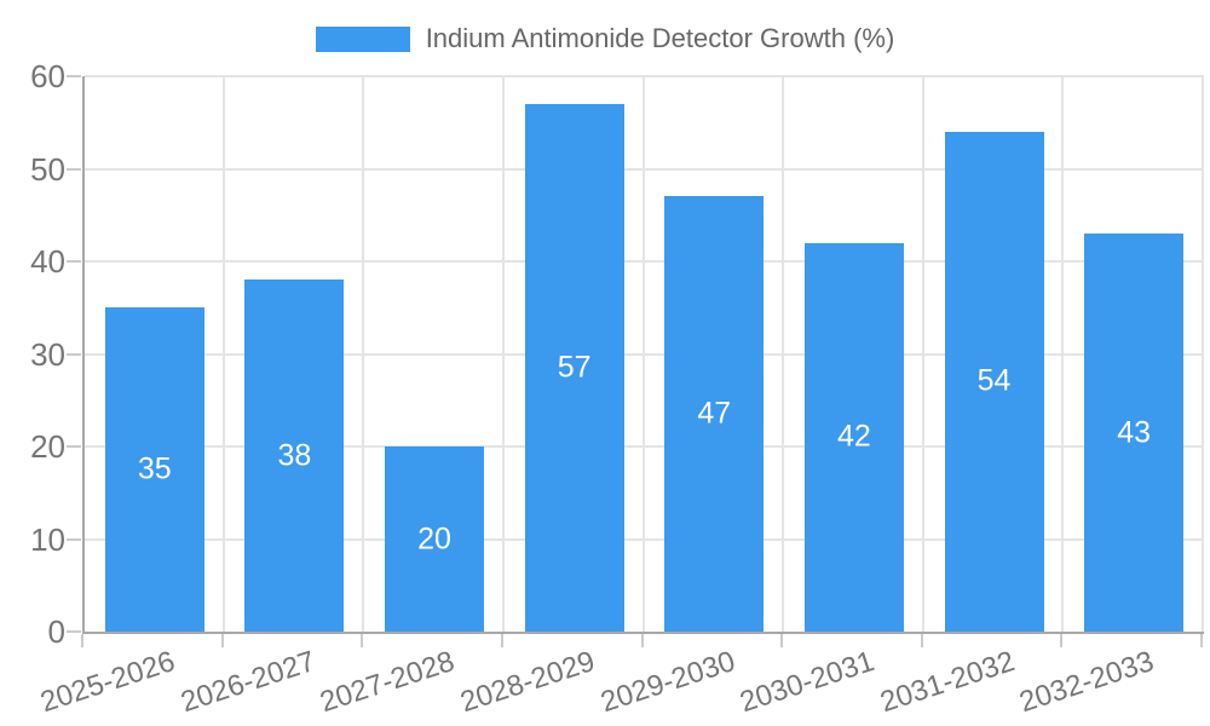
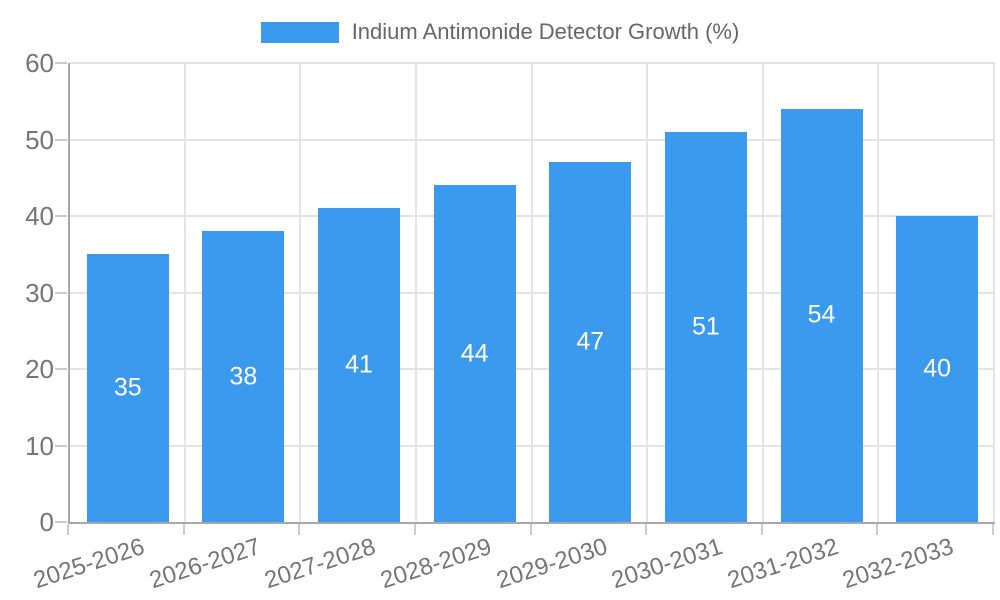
2027-2028: 20 -> 41
2028-2029: 57 -> 44
2030-2031: 42 -> 51
2032-2033: 43 -> 40
